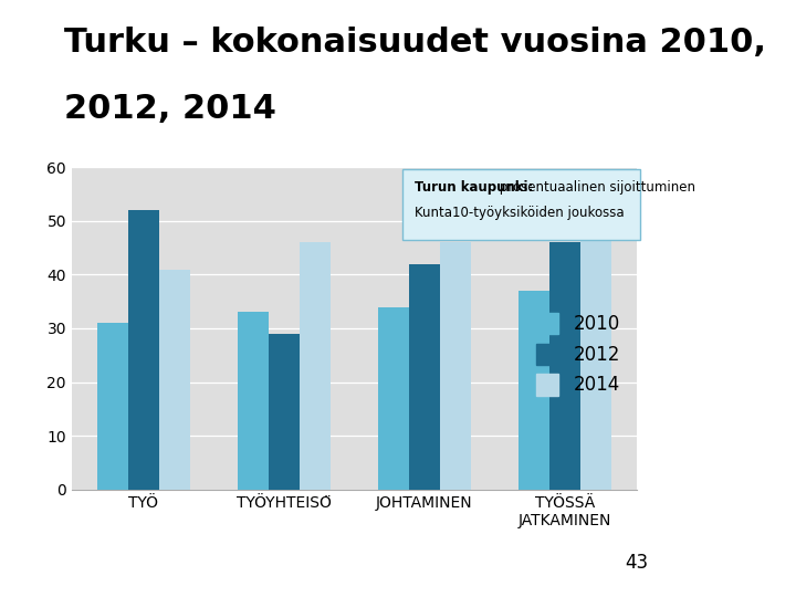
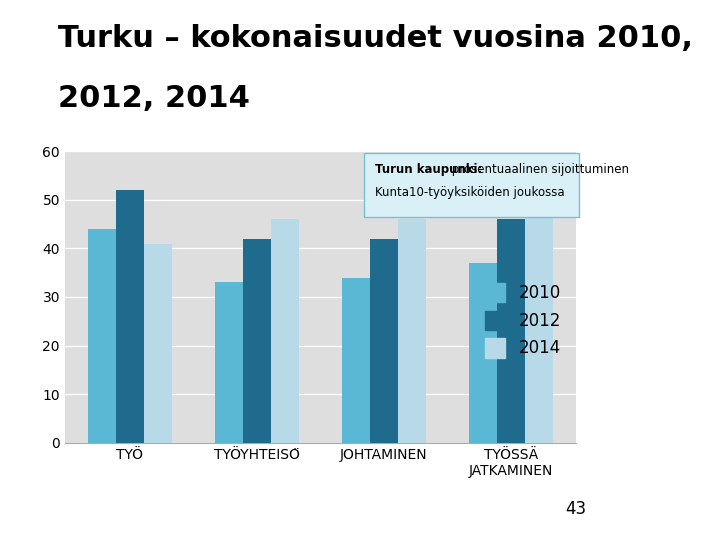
2010/TYÖ: 31 -> 44
2012/TYÖYHTEISÖ: 29 -> 42
